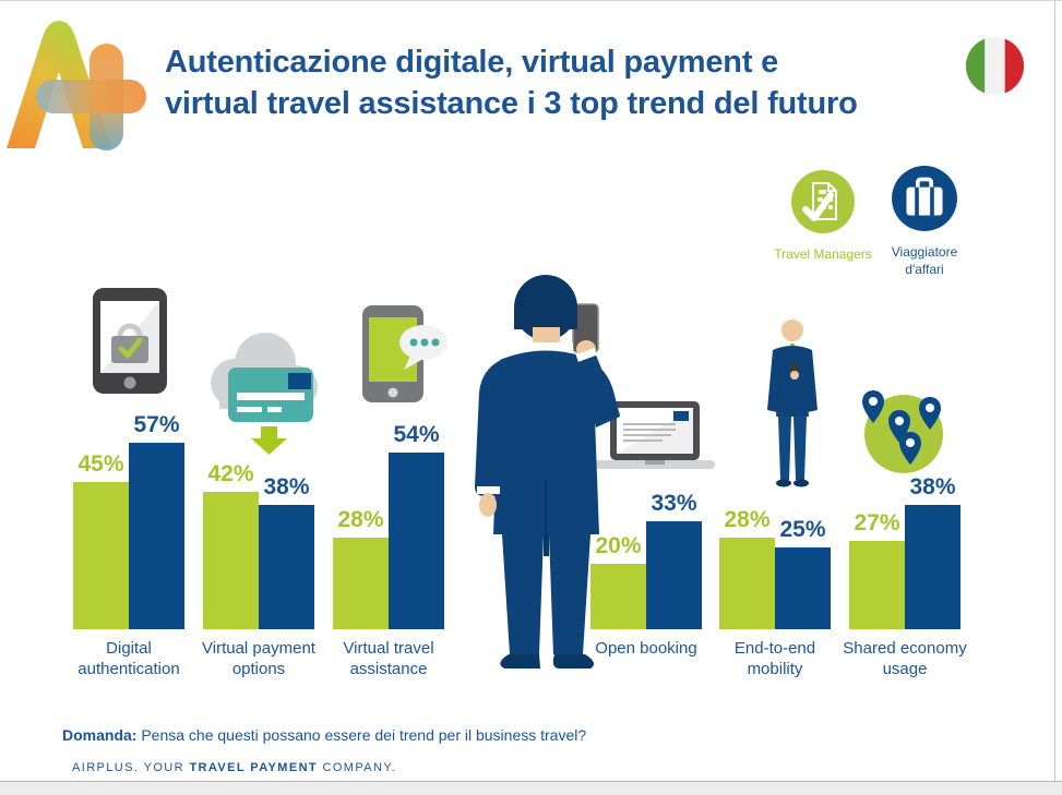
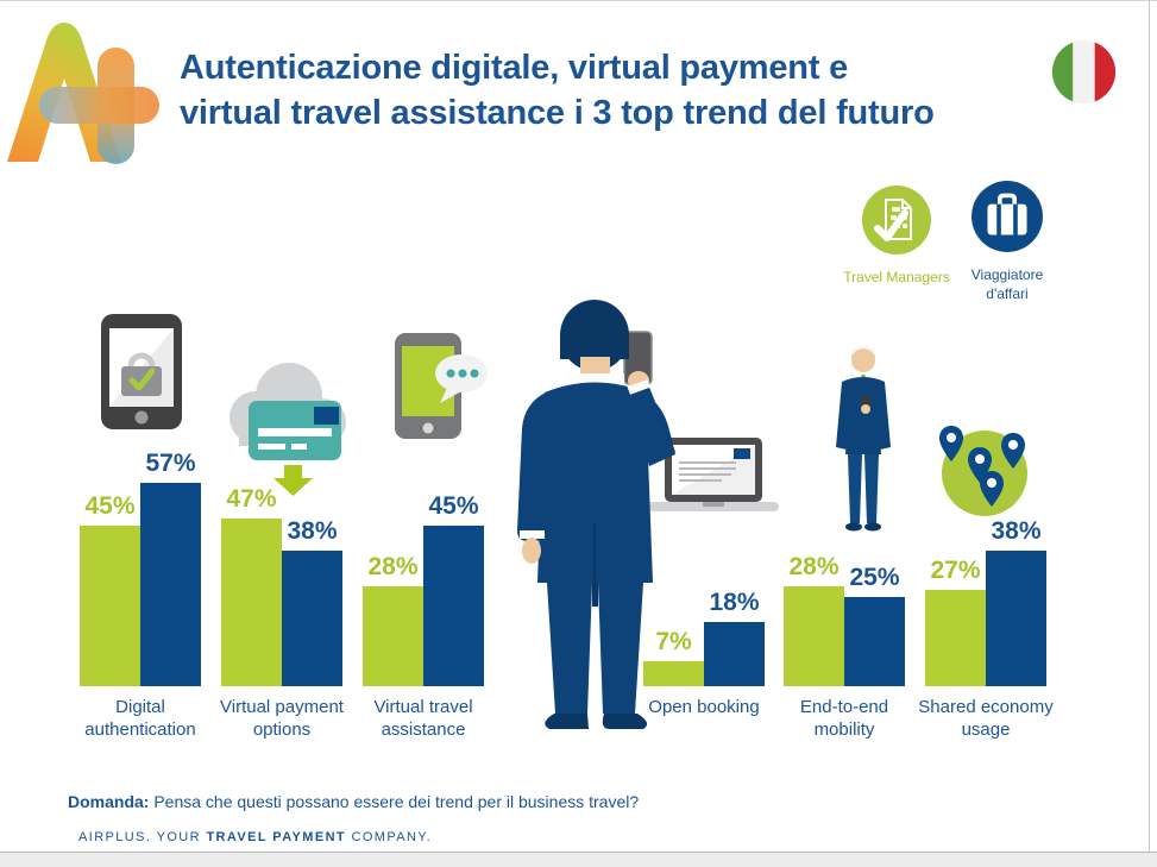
Travel Managers/Virtual payment options: 42% -> 47%
Viaggiatore d'affari/Virtual travel assistance: 54% -> 45%
Travel Managers/Open booking: 20% -> 7%
Viaggiatore d'affari/Open booking: 33% -> 18%
